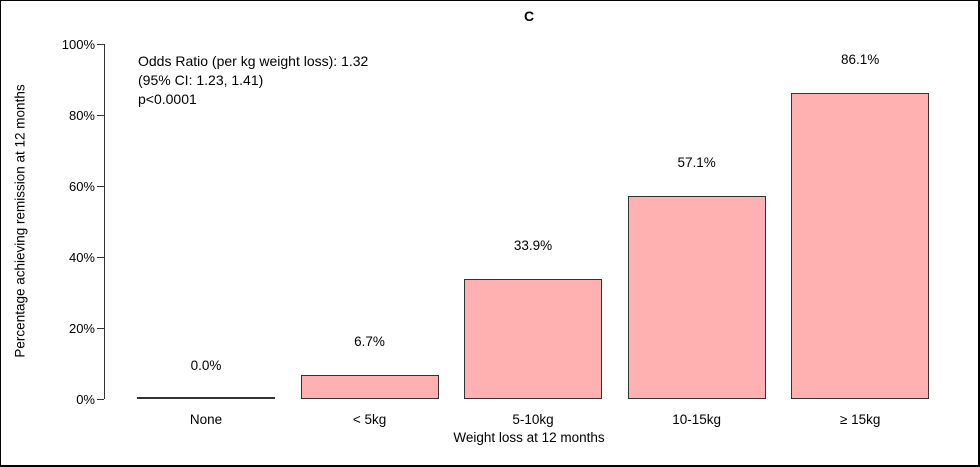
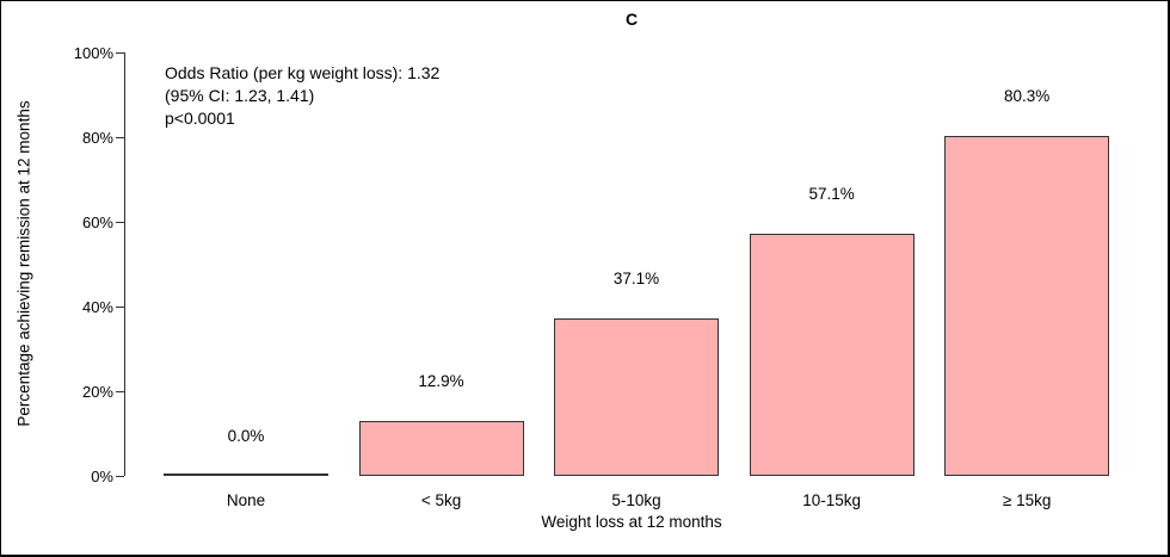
< 5kg: 6.7% -> 12.9%
5-10kg: 33.9% -> 37.1%
≥ 15kg: 86.1% -> 80.3%
